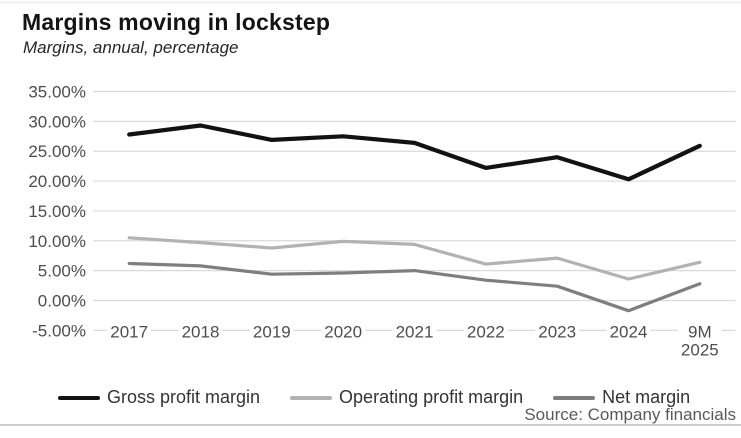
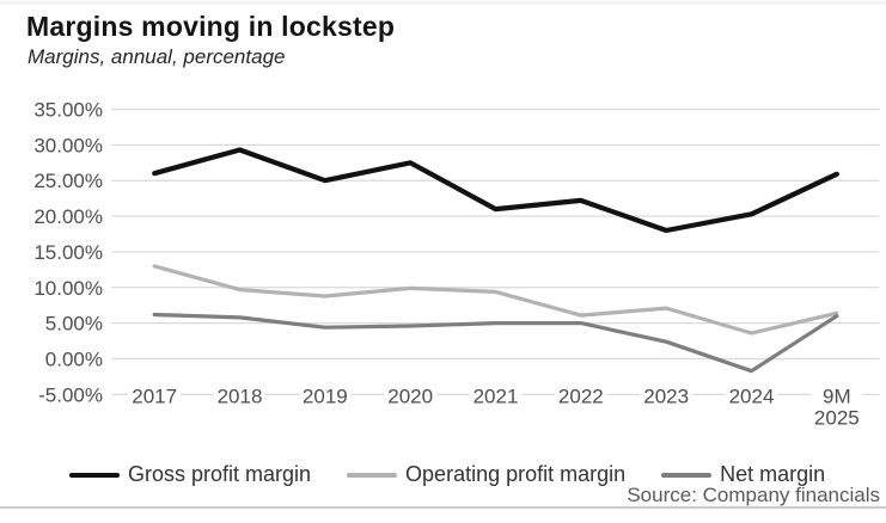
Gross profit margin/2017: 28% -> 26%
Operating profit margin/2017: 10% -> 13%
Gross profit margin/2019: 27% -> 25%
Gross profit margin/2021: 26% -> 21%
Net margin/2022: 3% -> 5%
Gross profit margin/2023: 24% -> 18%
Net margin/9M 2025: 3% -> 6%
